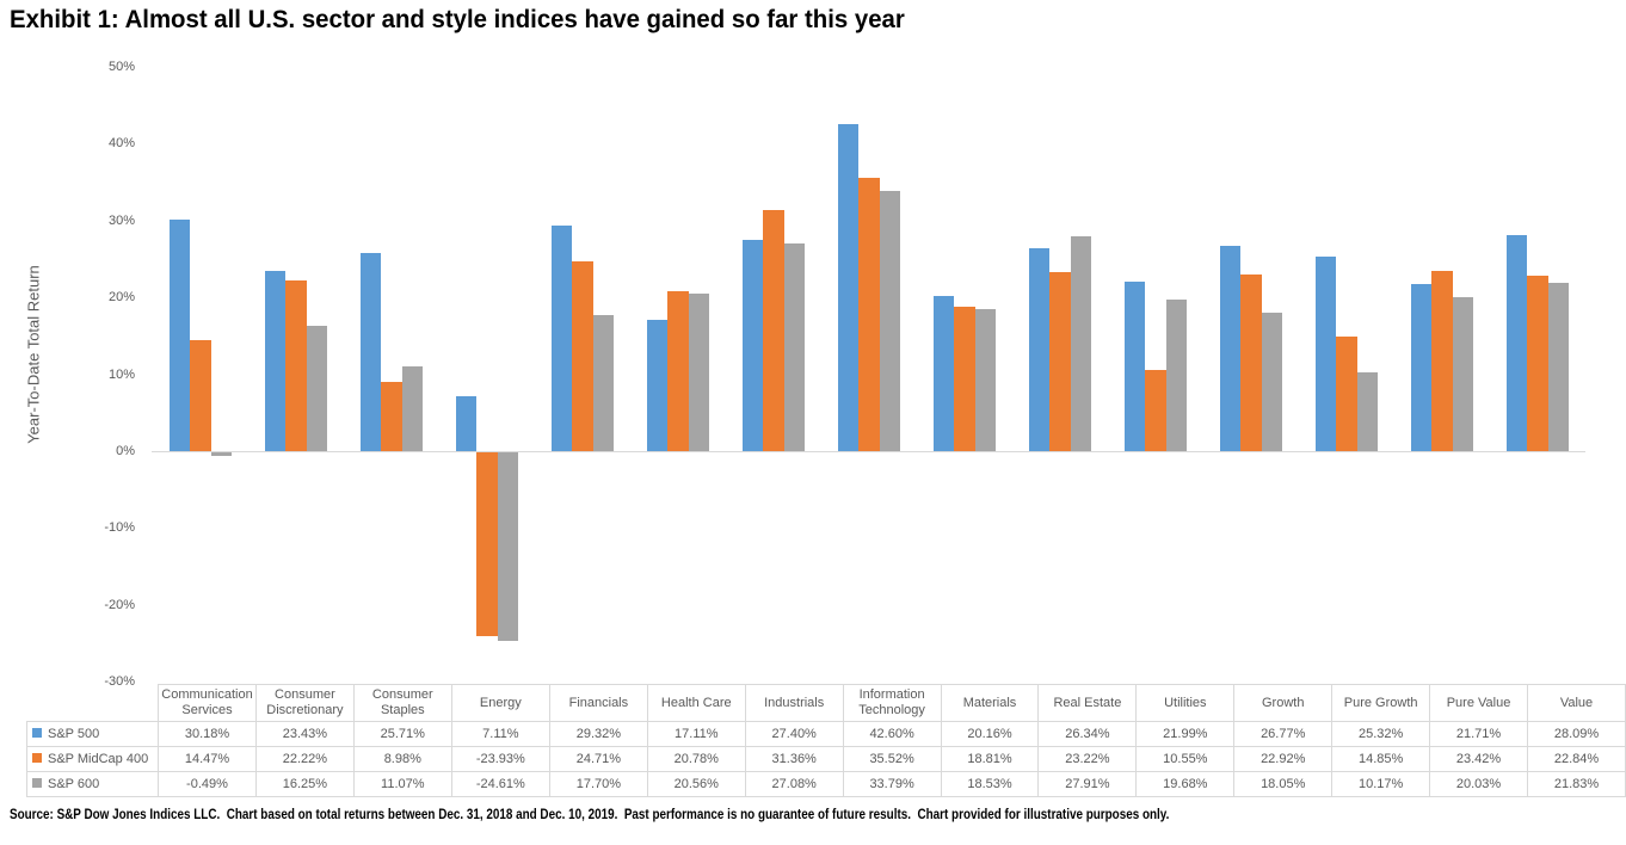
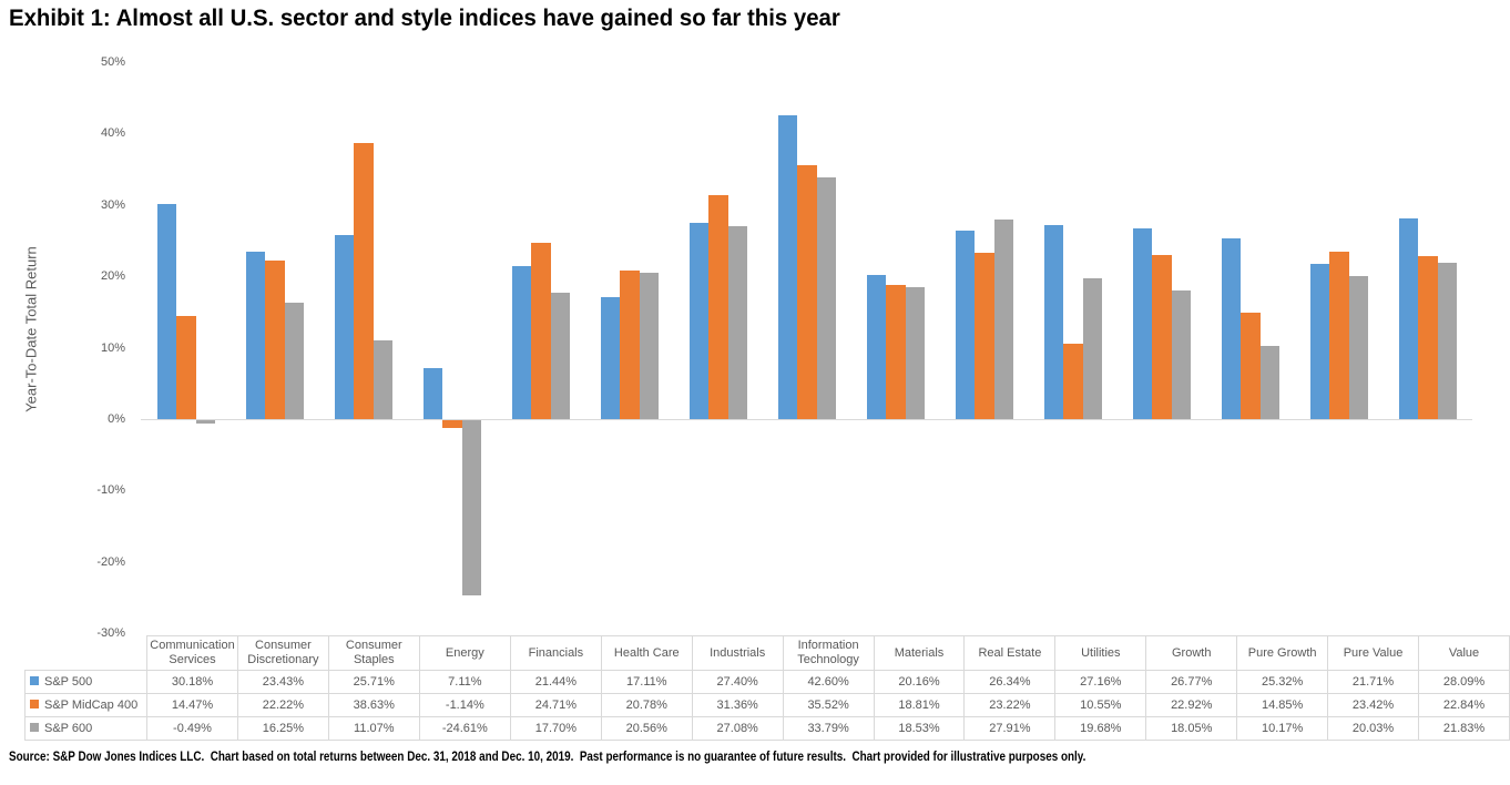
S&P MidCap 400/Consumer Staples: 8.98% -> 38.63%
S&P MidCap 400/Energy: -23.93% -> -1.14%
S&P 500/Financials: 29.32% -> 21.44%
S&P 500/Utilities: 21.99% -> 27.16%
